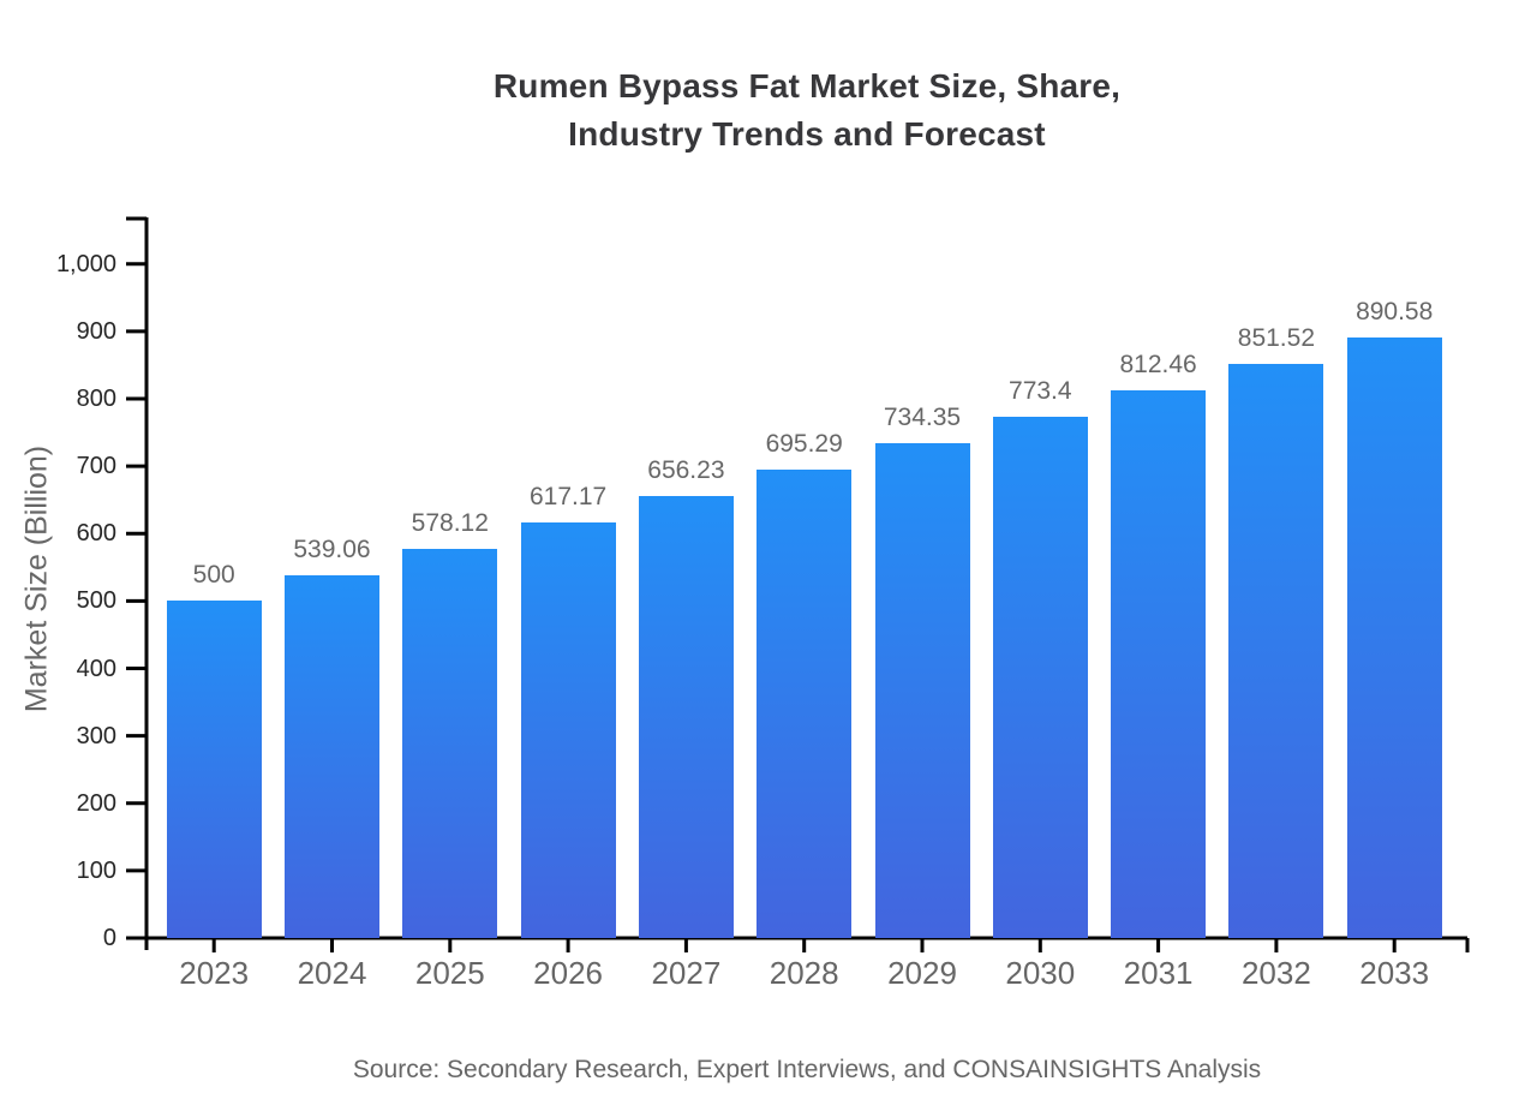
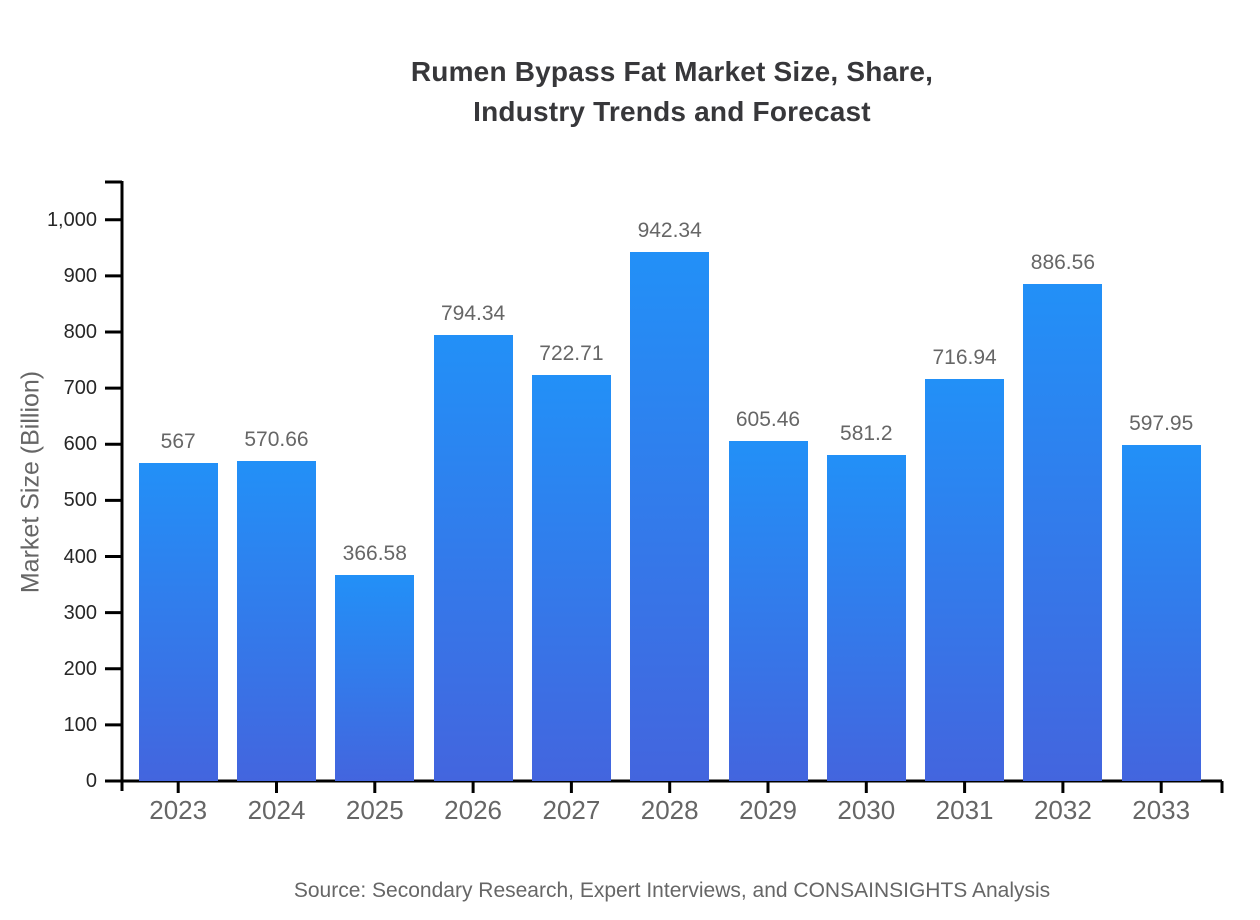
2023: 500 -> 567
2024: 539.06 -> 570.66
2025: 578.12 -> 366.58
2026: 617.17 -> 794.34
2027: 656.23 -> 722.71
2028: 695.29 -> 942.34
2029: 734.35 -> 605.46
2030: 773.4 -> 581.2
2031: 812.46 -> 716.94
2032: 851.52 -> 886.56
2033: 890.58 -> 597.95
